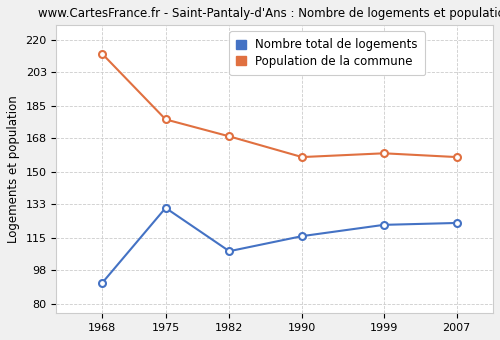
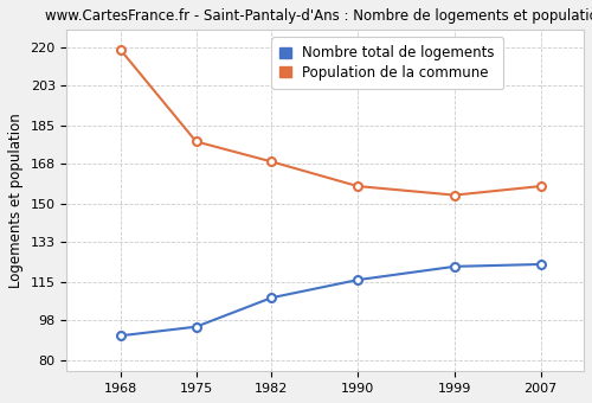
Population de la commune/1968: 213 -> 219
Nombre total de logements/1975: 131 -> 95
Population de la commune/1999: 160 -> 154
